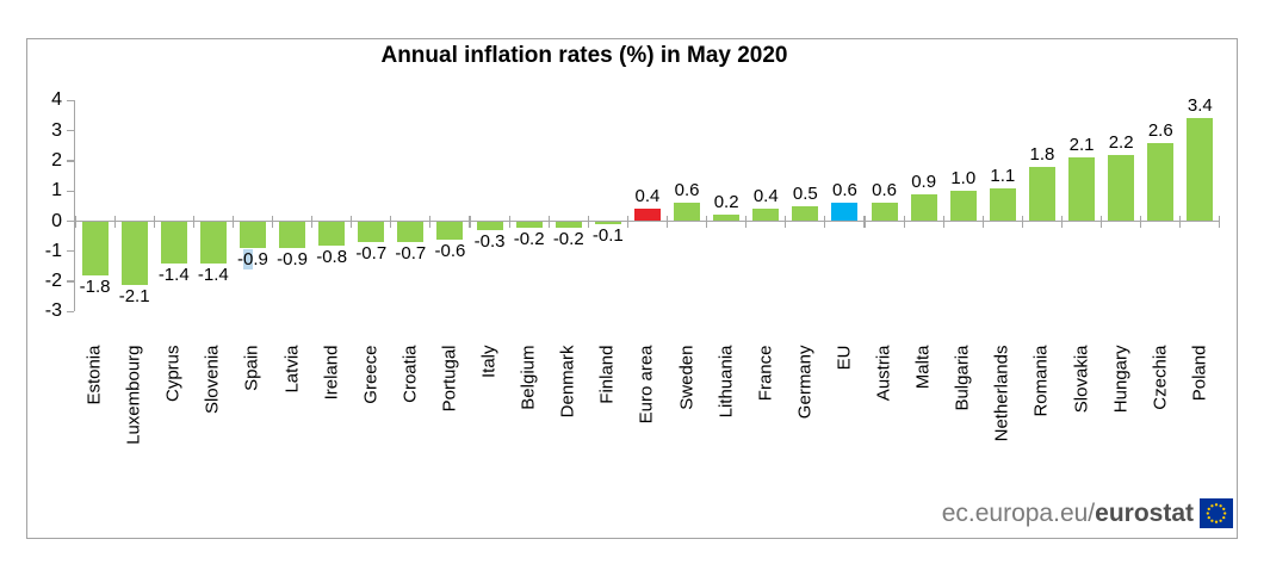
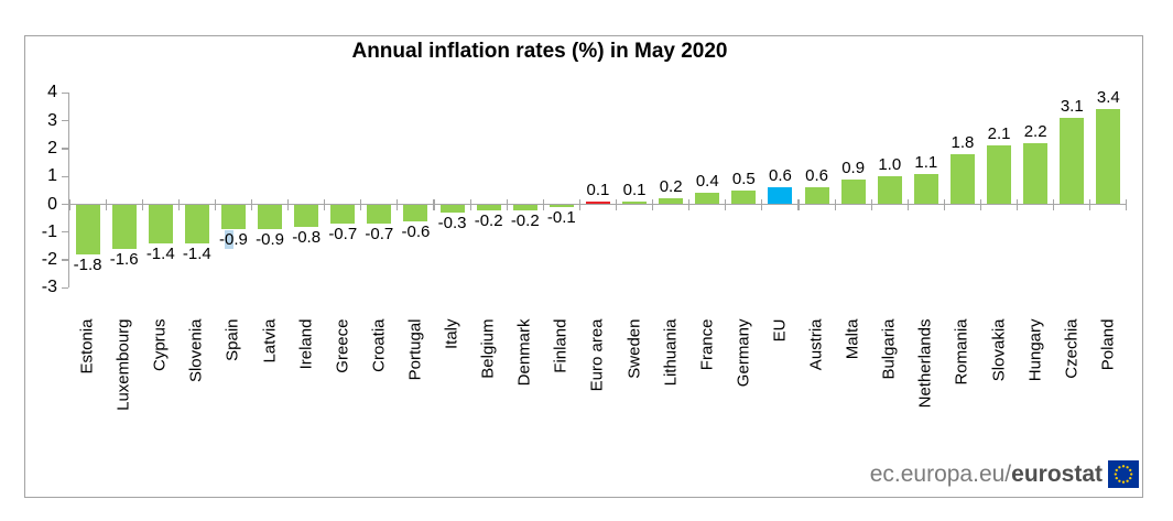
Luxembourg: -2.1 -> -1.6
Euro area: 0.4 -> 0.1
Sweden: 0.6 -> 0.1
Czechia: 2.6 -> 3.1
